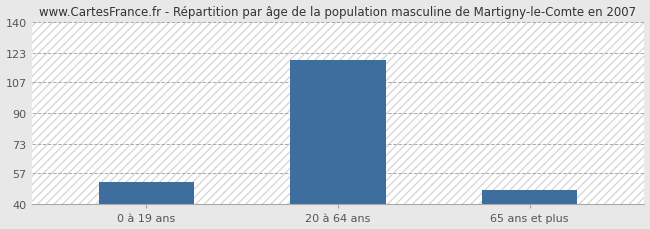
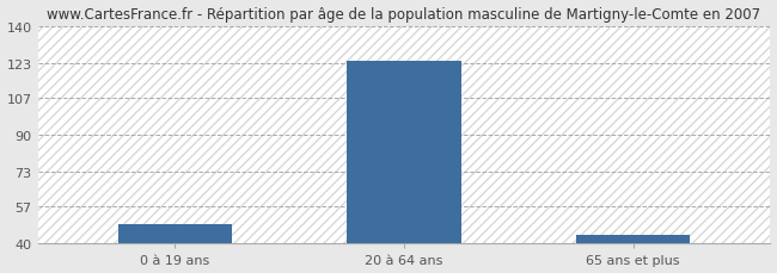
0 à 19 ans: 52 -> 49
20 à 64 ans: 119 -> 124
65 ans et plus: 48 -> 44
